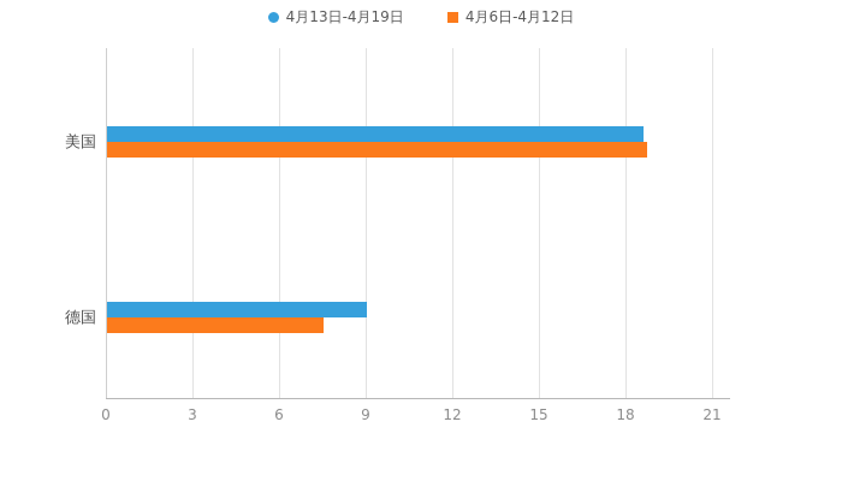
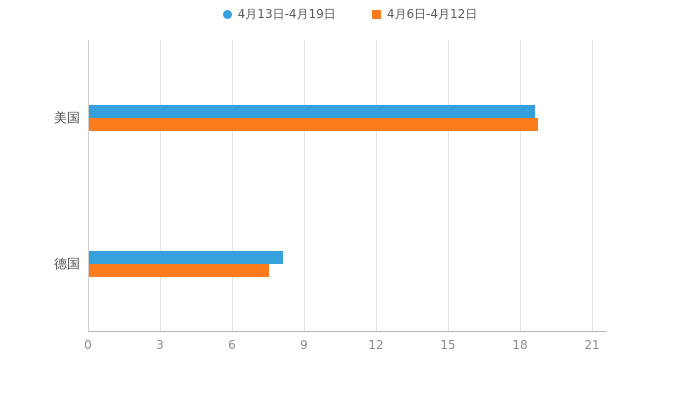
4月13日-4月19日/德国: 9.0 -> 8.1
